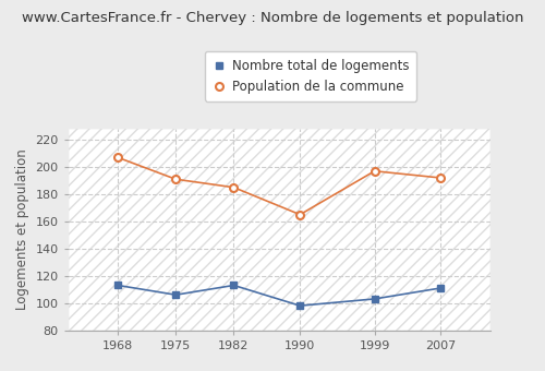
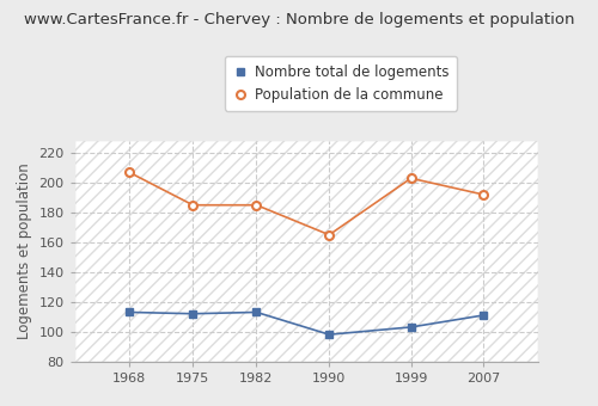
Nombre total de logements/1975: 106 -> 112
Population de la commune/1975: 191 -> 185
Population de la commune/1999: 197 -> 203
